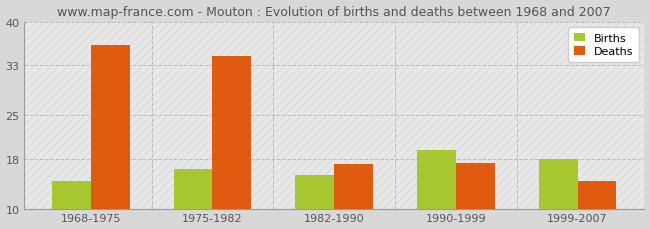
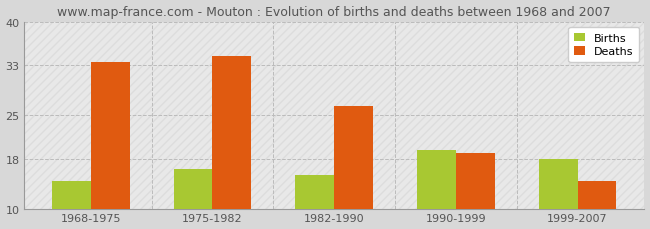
Deaths/1968-1975: 36.2 -> 33.5
Deaths/1982-1990: 17.2 -> 26.5
Deaths/1990-1999: 17.4 -> 19.0
